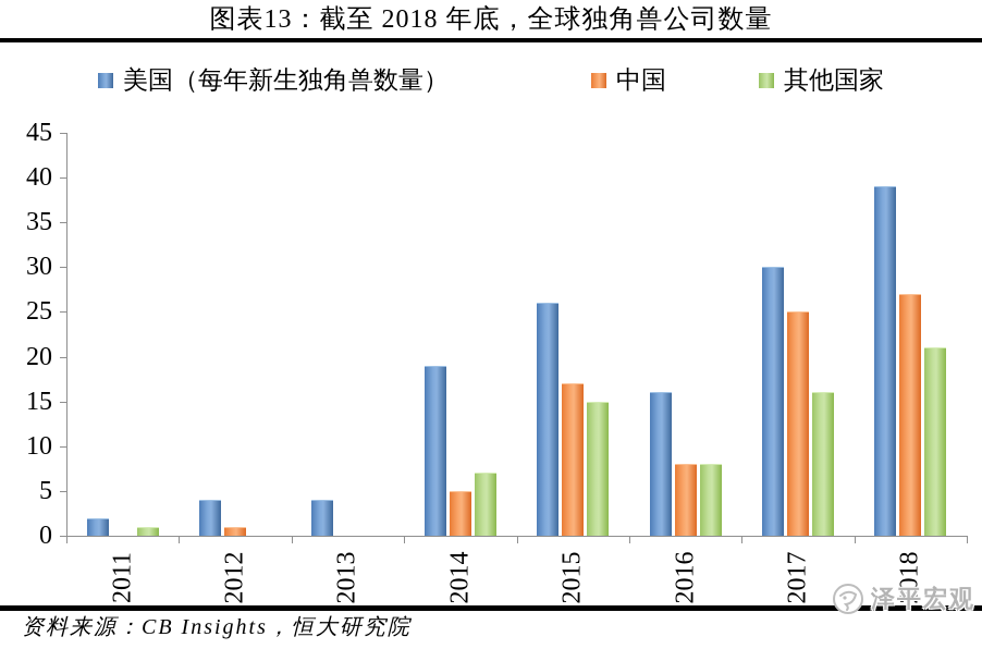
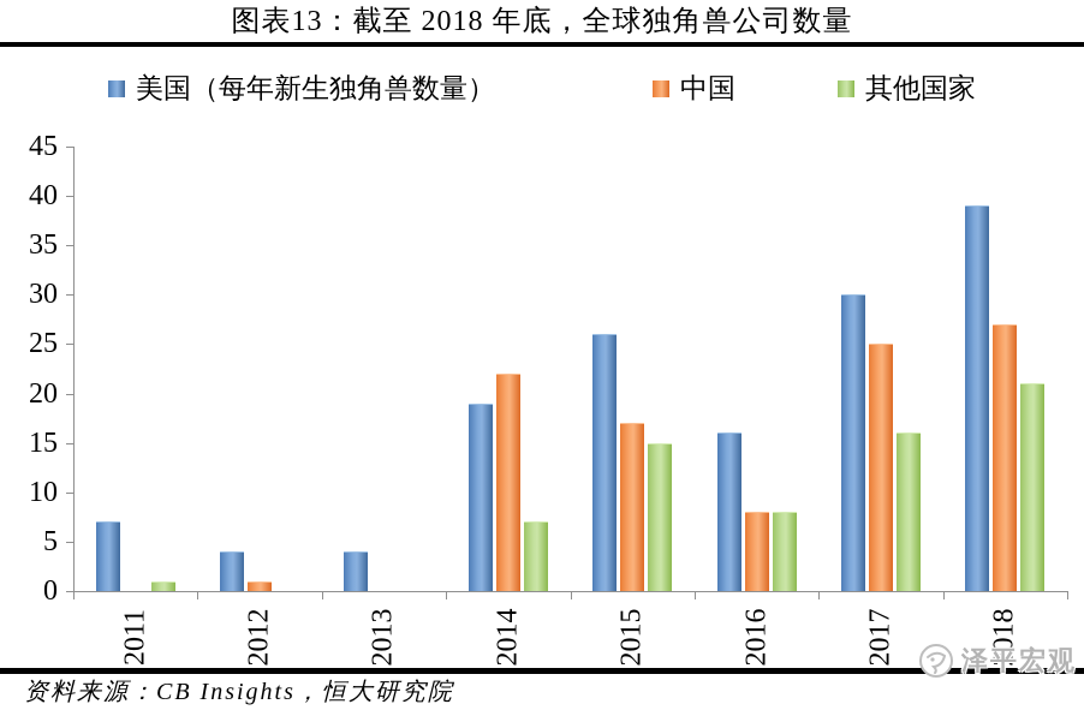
美国（每年新生独角兽数量）/2011: 2 -> 7
中国/2014: 5 -> 22
